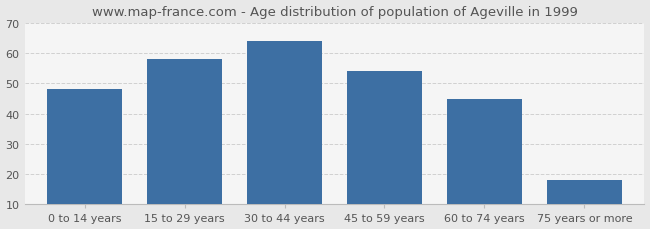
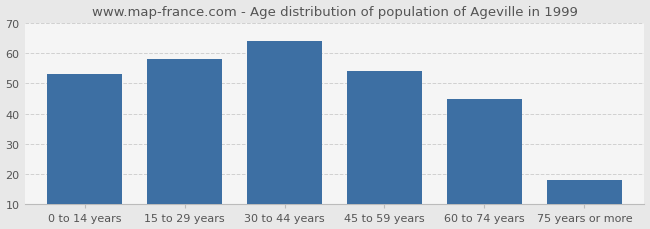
0 to 14 years: 48 -> 53
